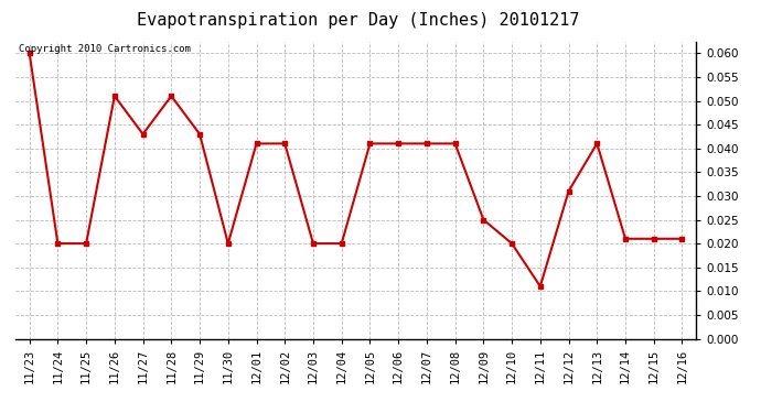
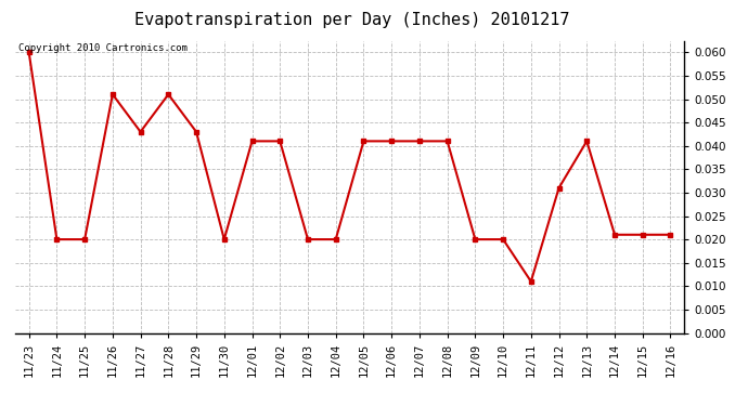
12/09: 0.025 -> 0.020
